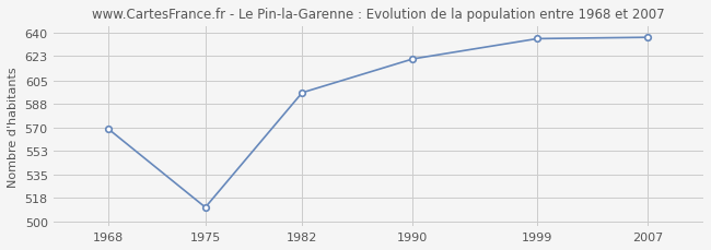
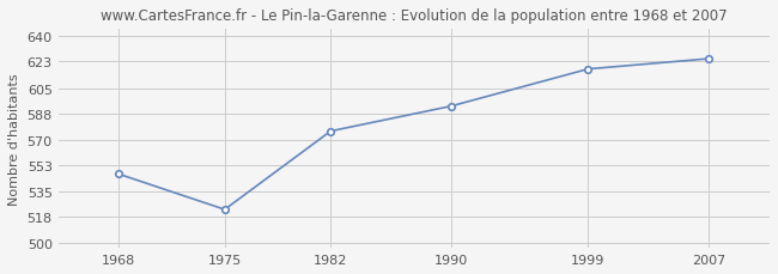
1968: 569 -> 547
1975: 511 -> 523
1982: 596 -> 576
1990: 621 -> 593
1999: 636 -> 618
2007: 637 -> 625
